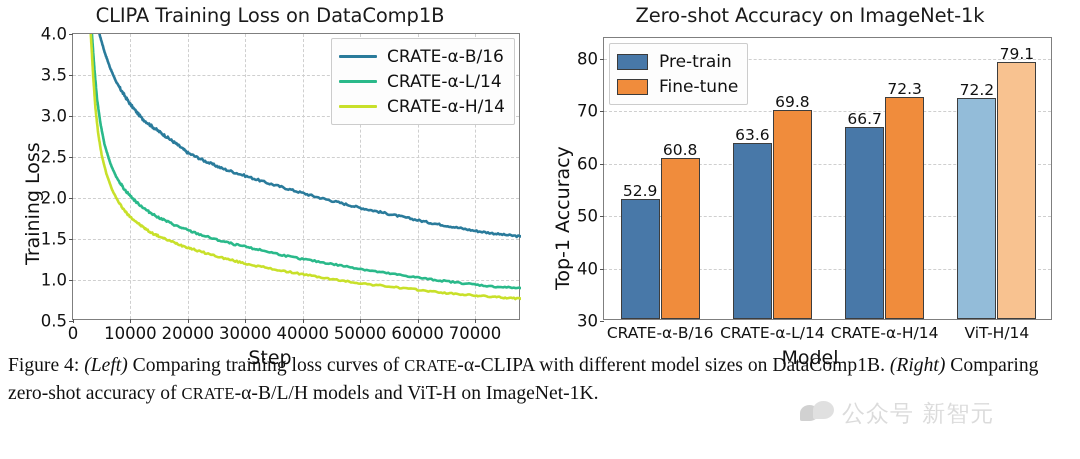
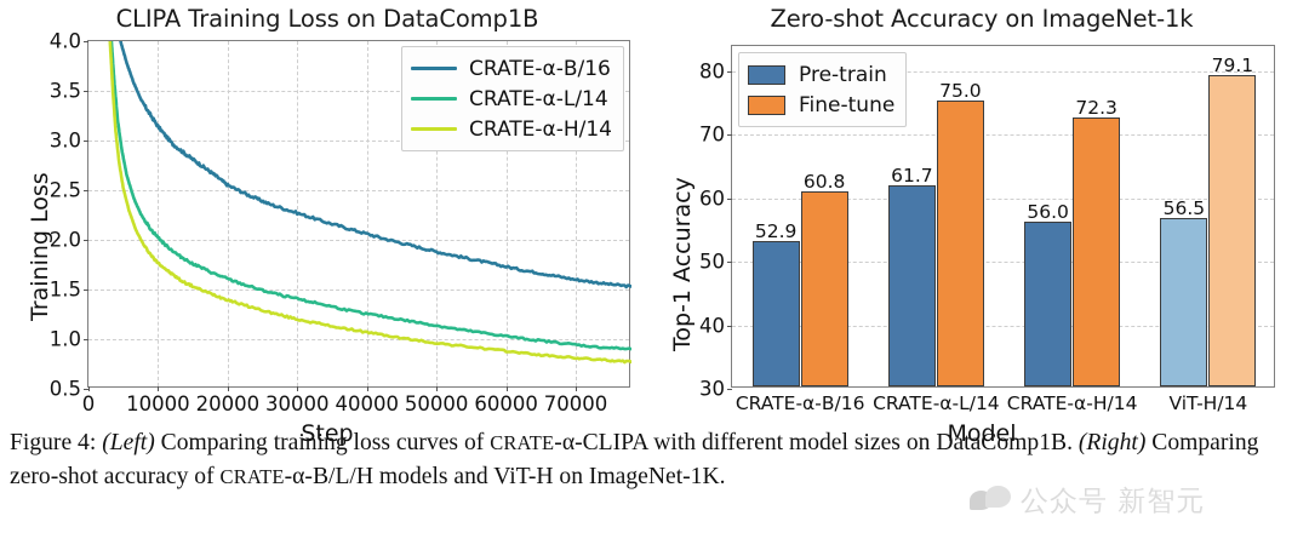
Zero-shot Accuracy on ImageNet-1k/Pre-train/CRATE-α-L/14: 63.6 -> 61.7
Zero-shot Accuracy on ImageNet-1k/Fine-tune/CRATE-α-L/14: 69.8 -> 75.0
Zero-shot Accuracy on ImageNet-1k/Pre-train/CRATE-α-H/14: 66.7 -> 56.0
Zero-shot Accuracy on ImageNet-1k/Pre-train/ViT-H/14: 72.2 -> 56.5
